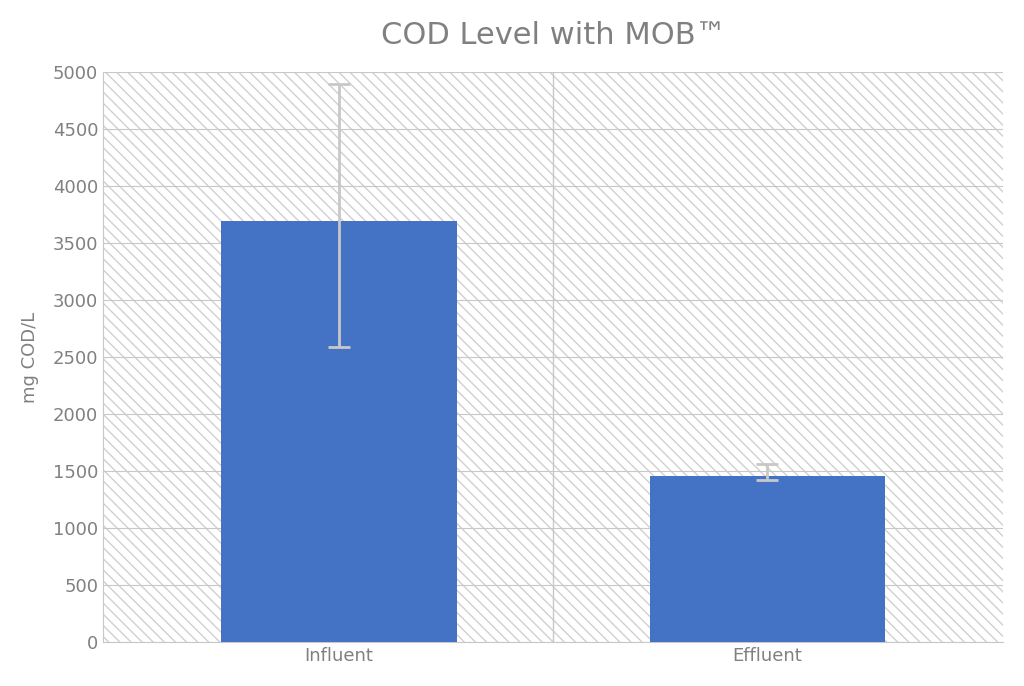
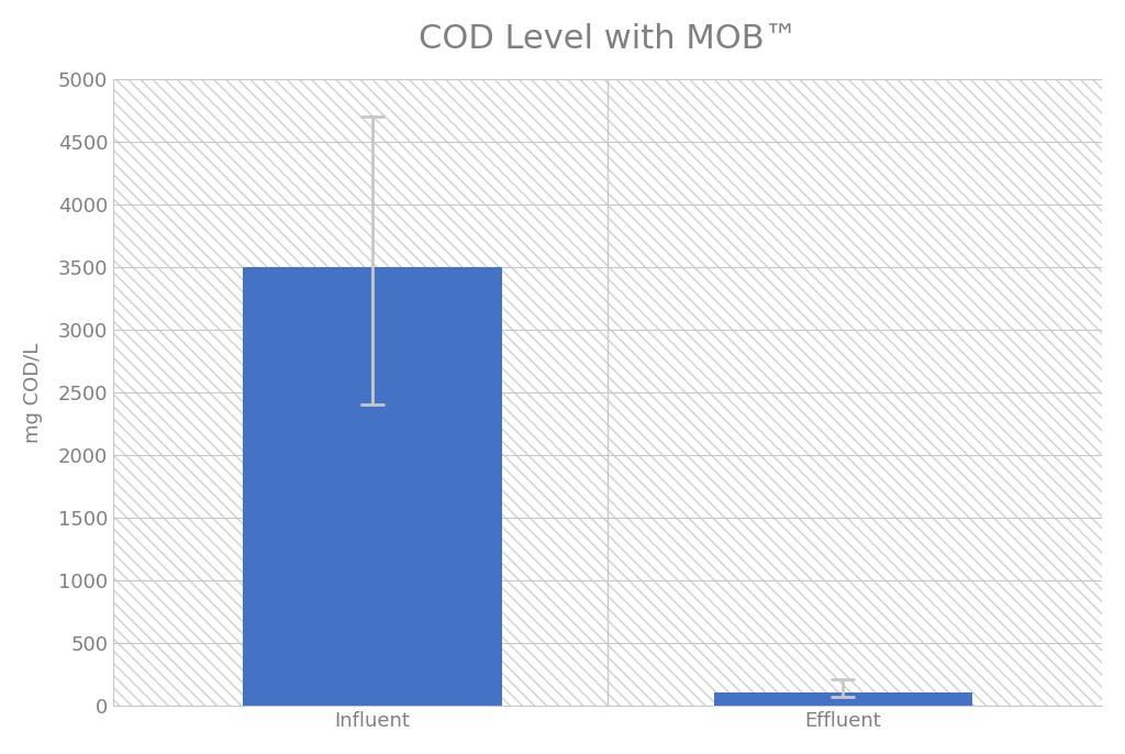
Influent: 3690 -> 3500
Effluent: 1460 -> 110
